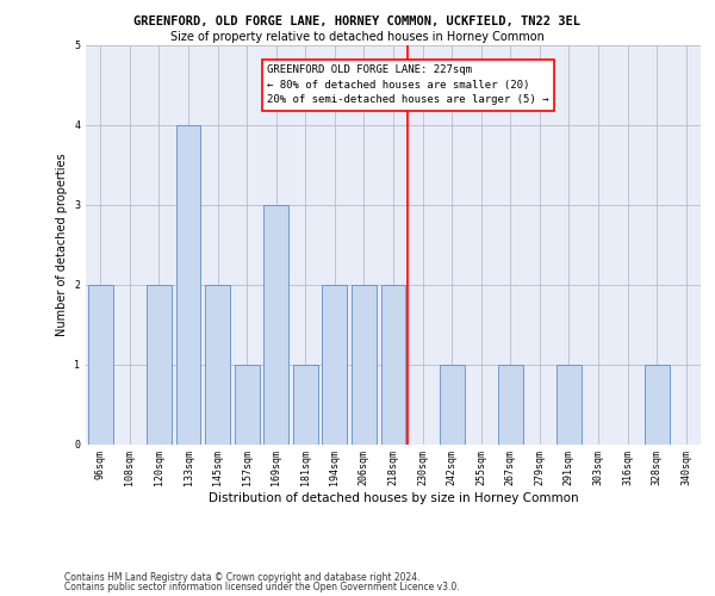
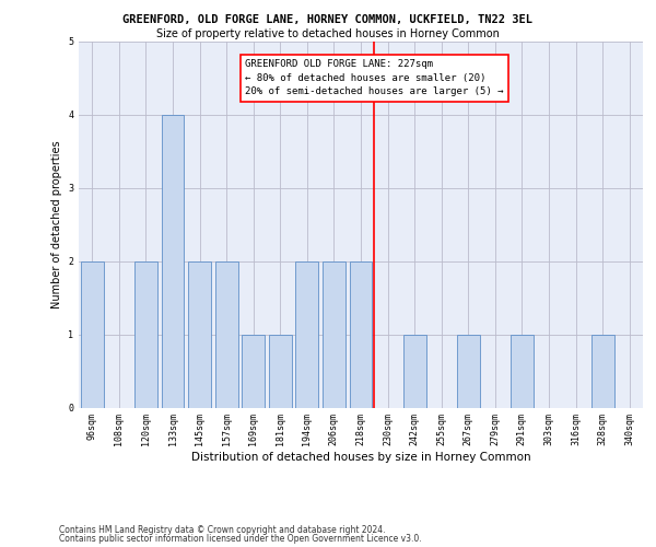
157sqm: 1 -> 2
169sqm: 3 -> 1
